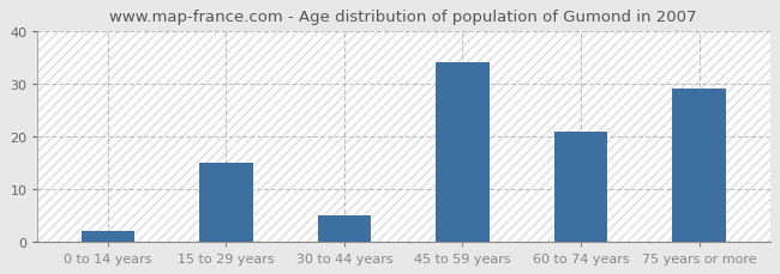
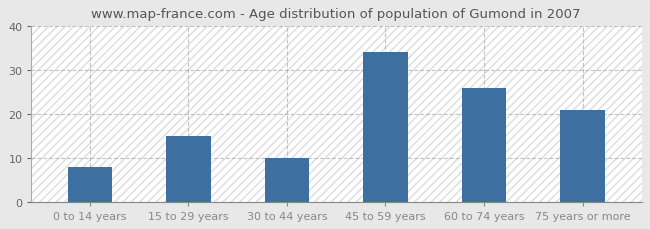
0 to 14 years: 2 -> 8
30 to 44 years: 5 -> 10
60 to 74 years: 21 -> 26
75 years or more: 29 -> 21
